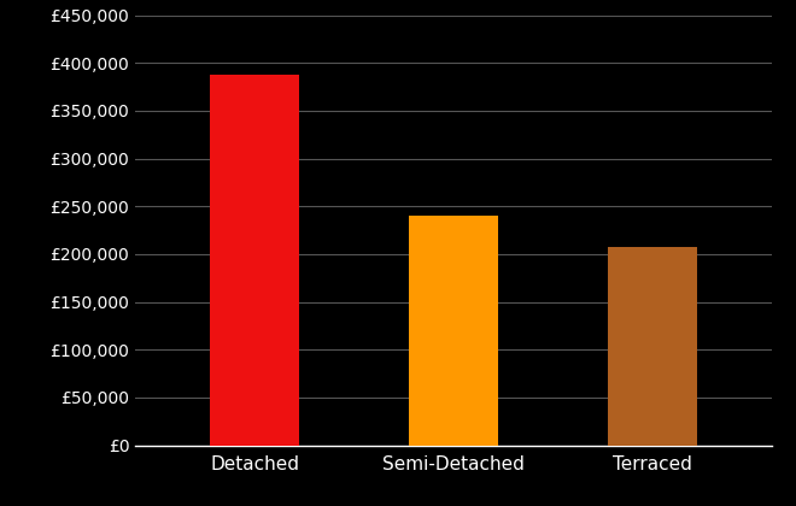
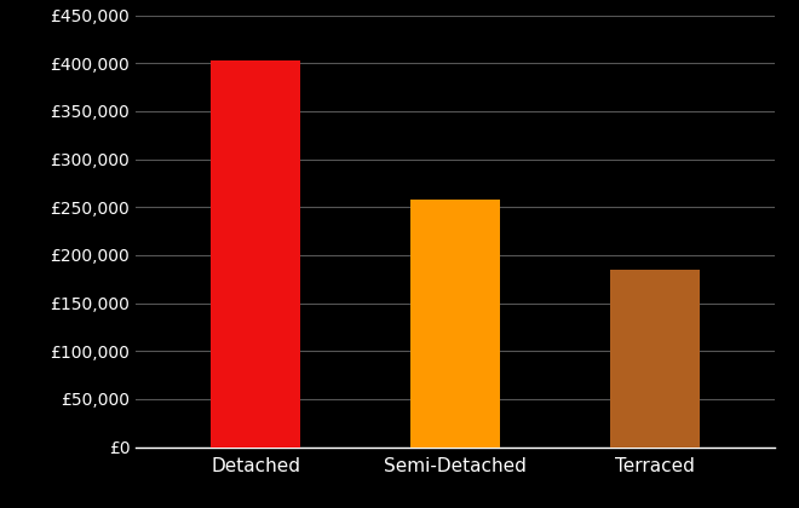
Detached: £388,000 -> £403,000
Semi-Detached: £240,000 -> £258,000
Terraced: £208,000 -> £185,000
